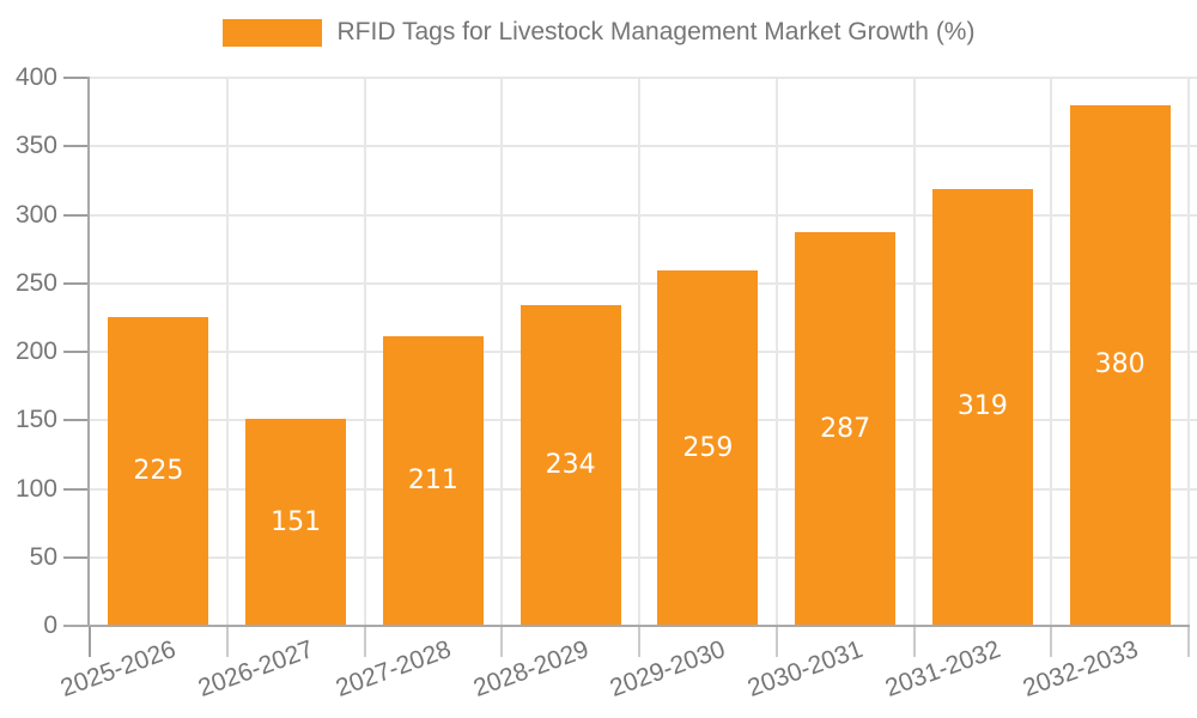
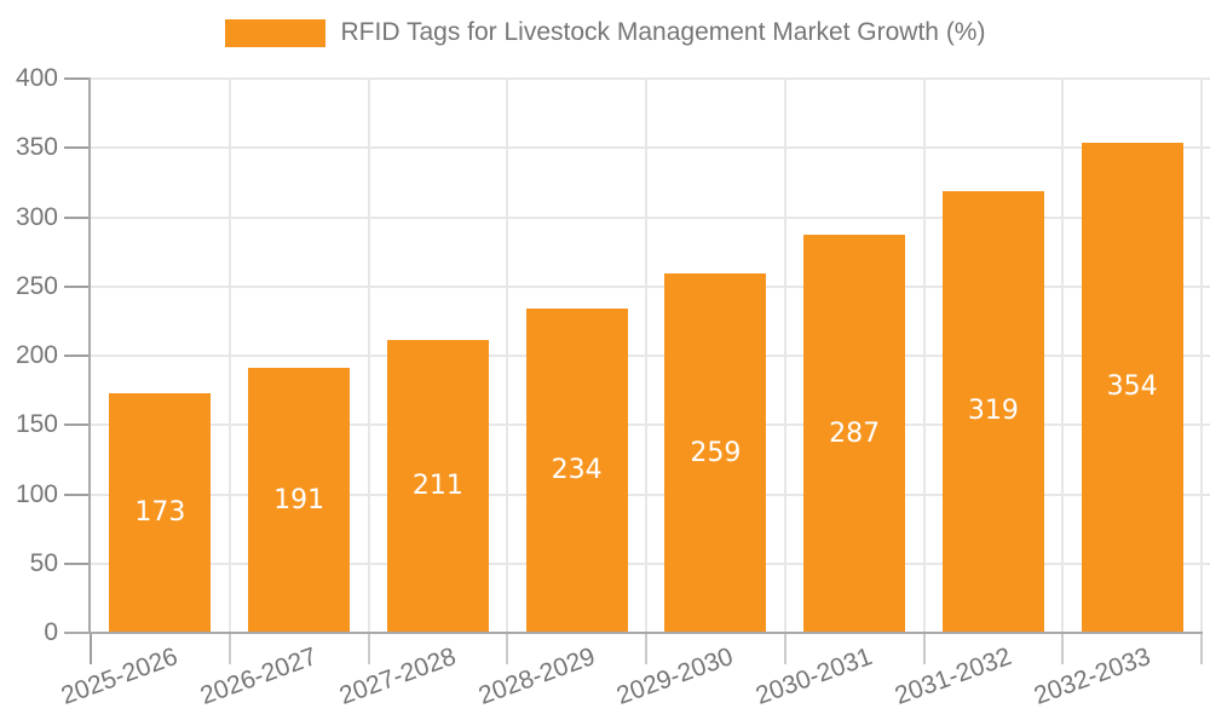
2025-2026: 225 -> 173
2026-2027: 151 -> 191
2032-2033: 380 -> 354
